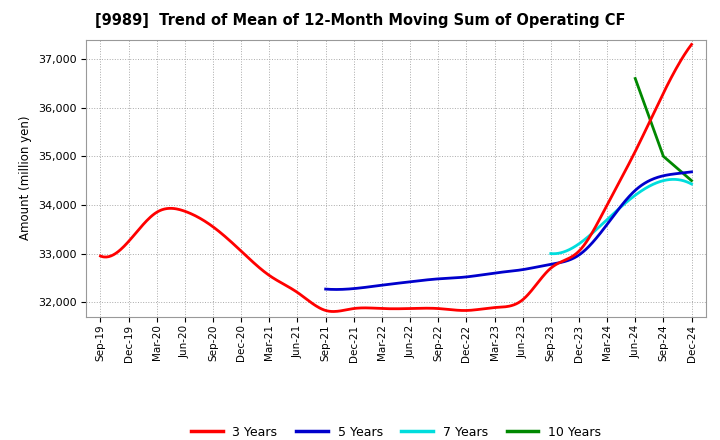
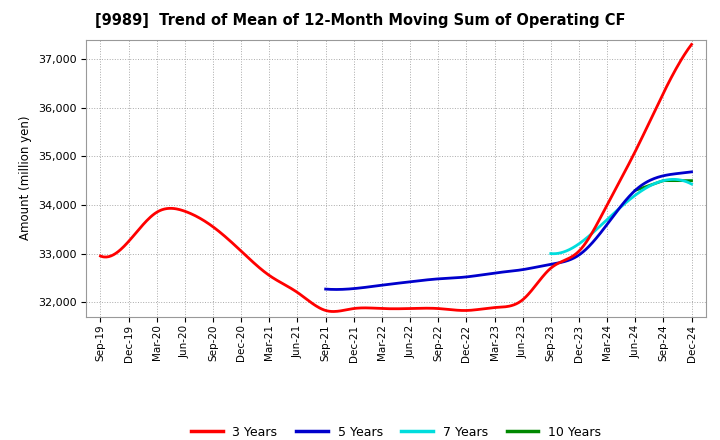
10 Years/Jun-24: 36,600 -> 34,300
10 Years/Sep-24: 35,000 -> 34,500
